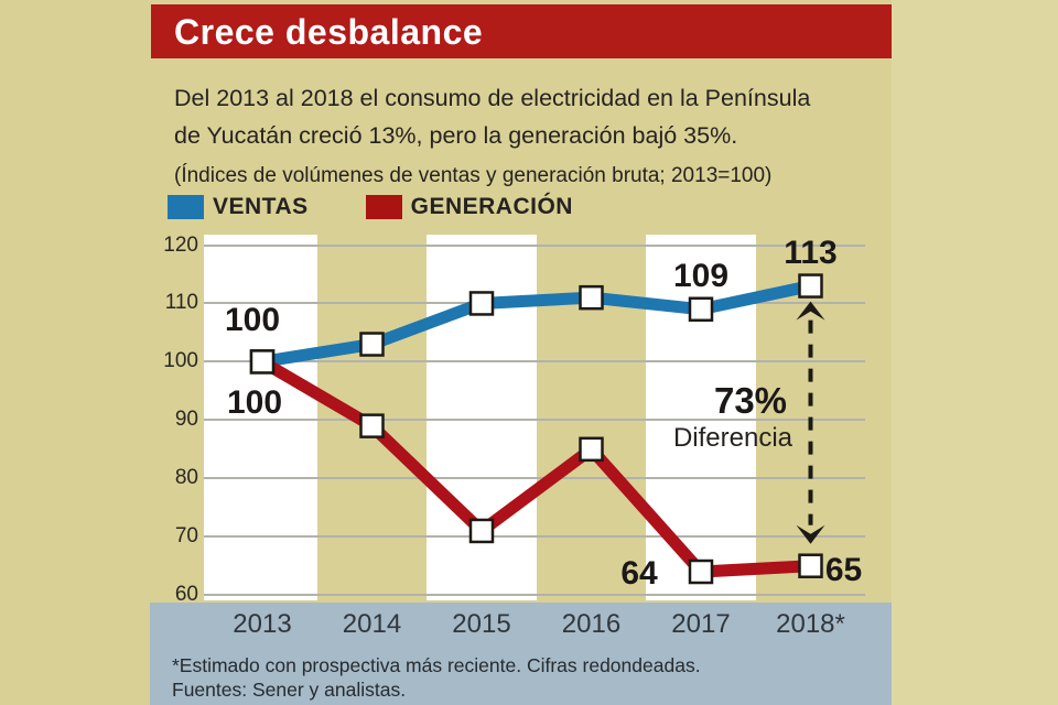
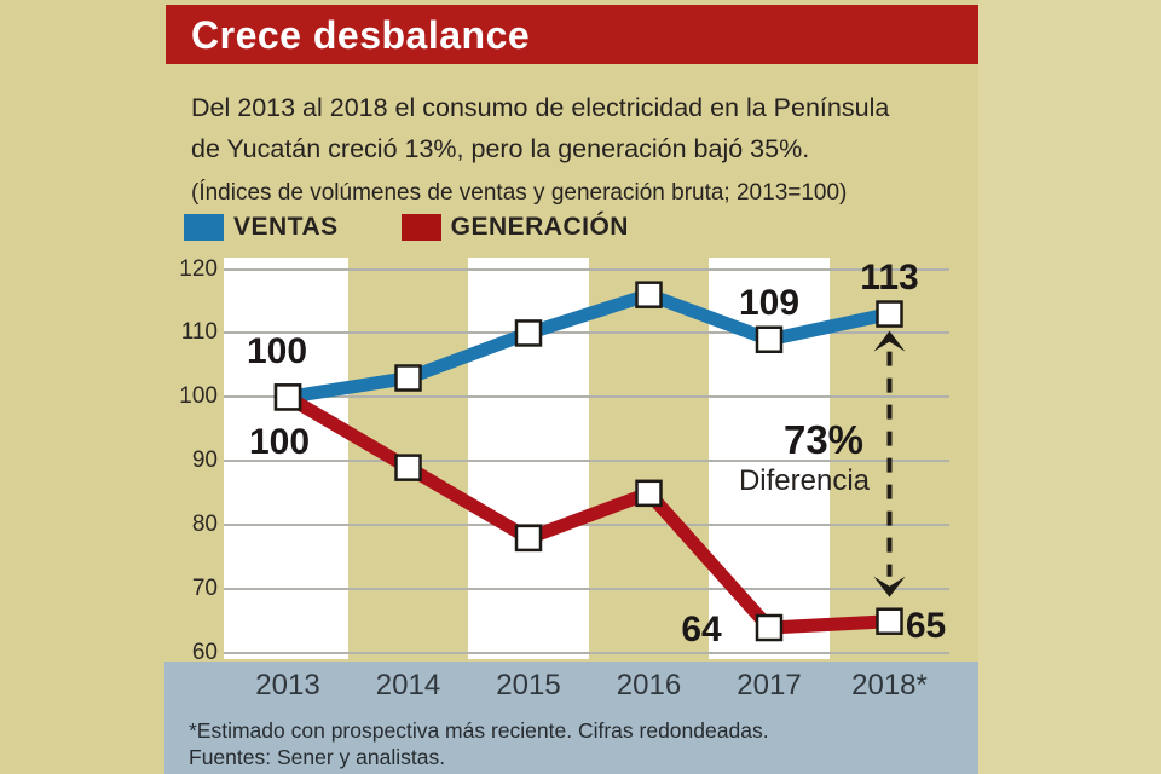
GENERACIÓN/2015: 71 -> 78
VENTAS/2016: 111 -> 116
